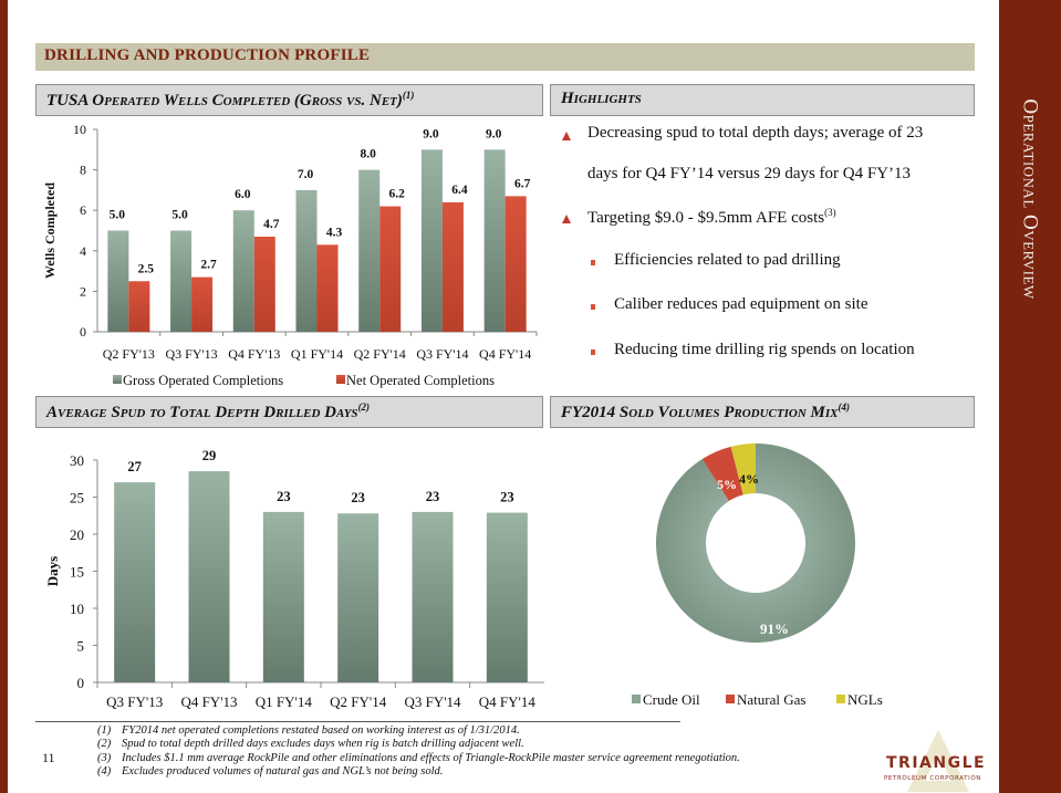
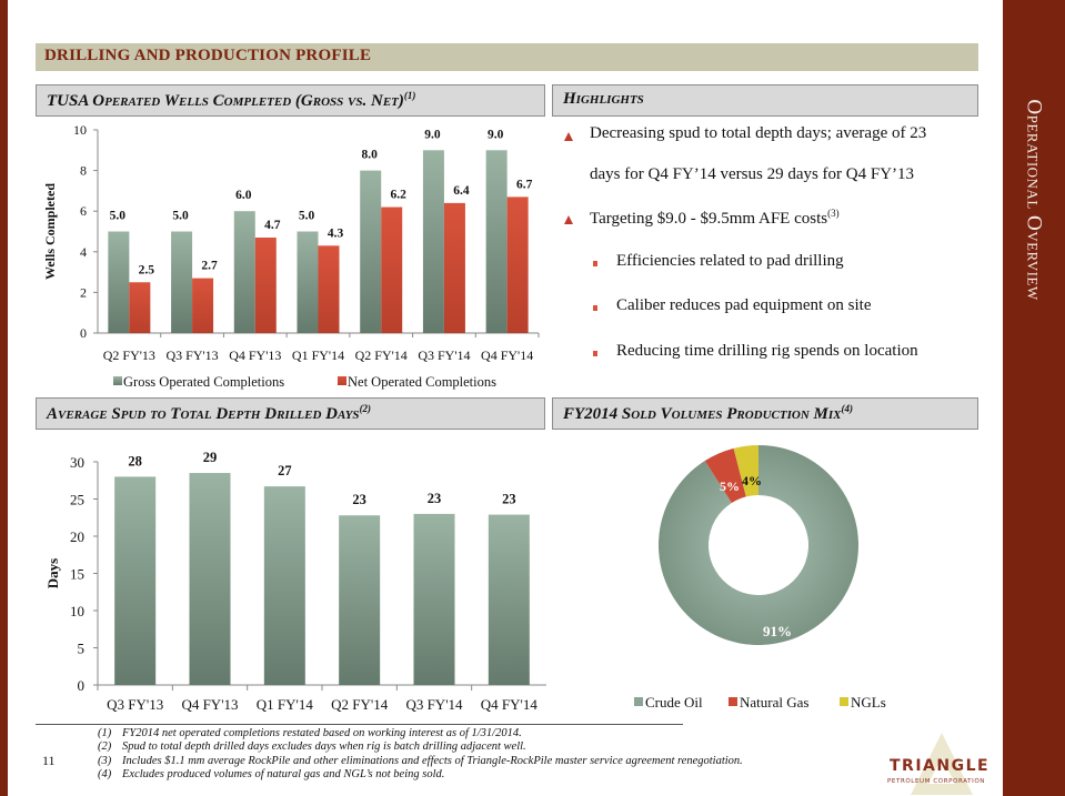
TUSA Operated Wells Completed (Gross vs. Net)/Gross Operated Completions/Q1 FY'14: 7.0 -> 5.0
Average Spud to Total Depth Drilled Days/Q3 FY'13: 27 -> 28
Average Spud to Total Depth Drilled Days/Q1 FY'14: 23 -> 27
